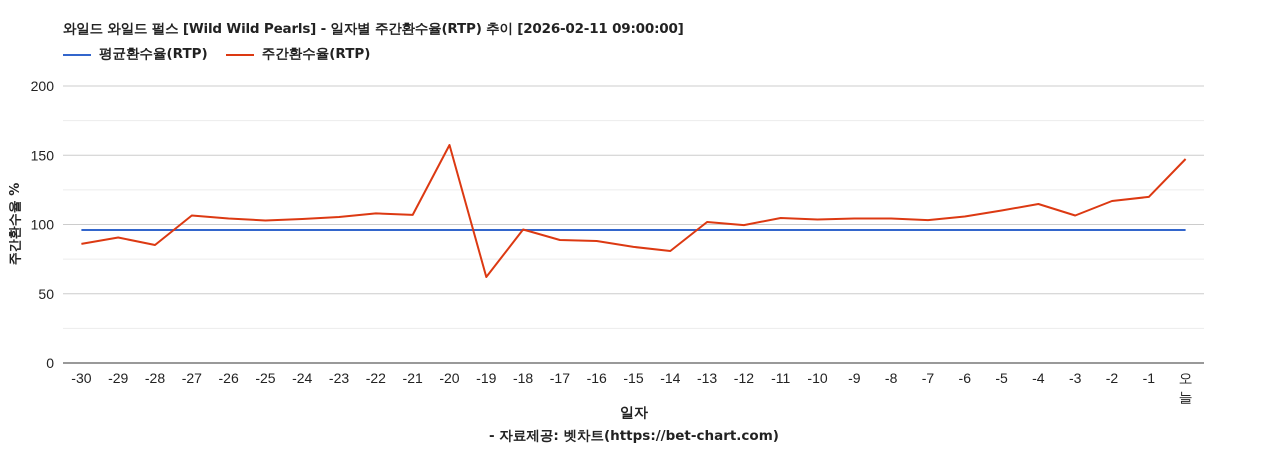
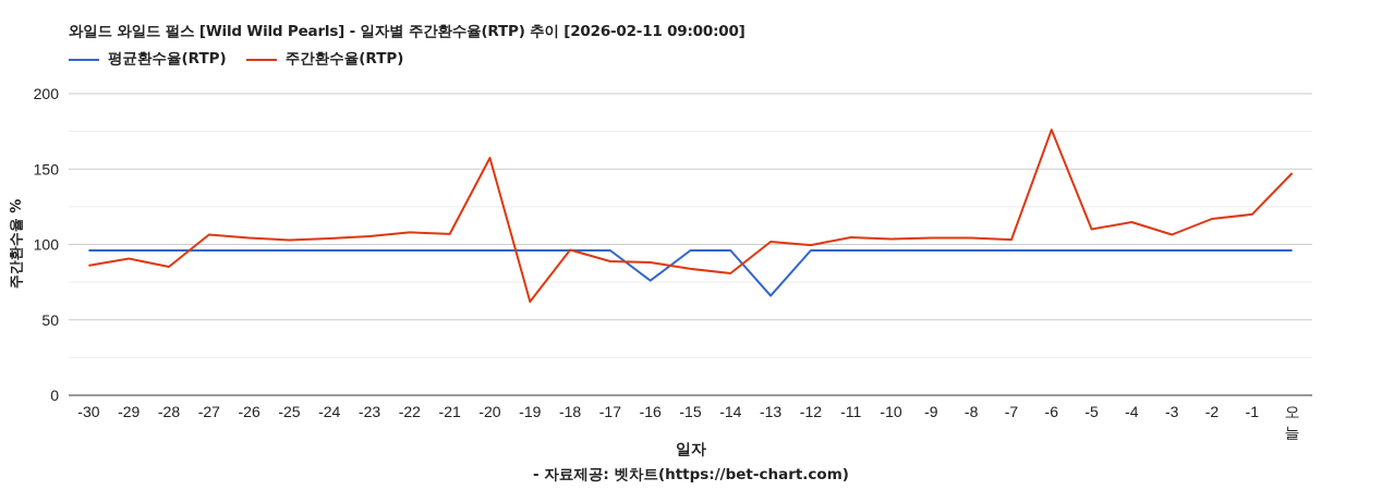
평균환수율(RTP)/-16: 96 -> 76
평균환수율(RTP)/-13: 96 -> 66
주간환수율(RTP)/-6: 106 -> 176
